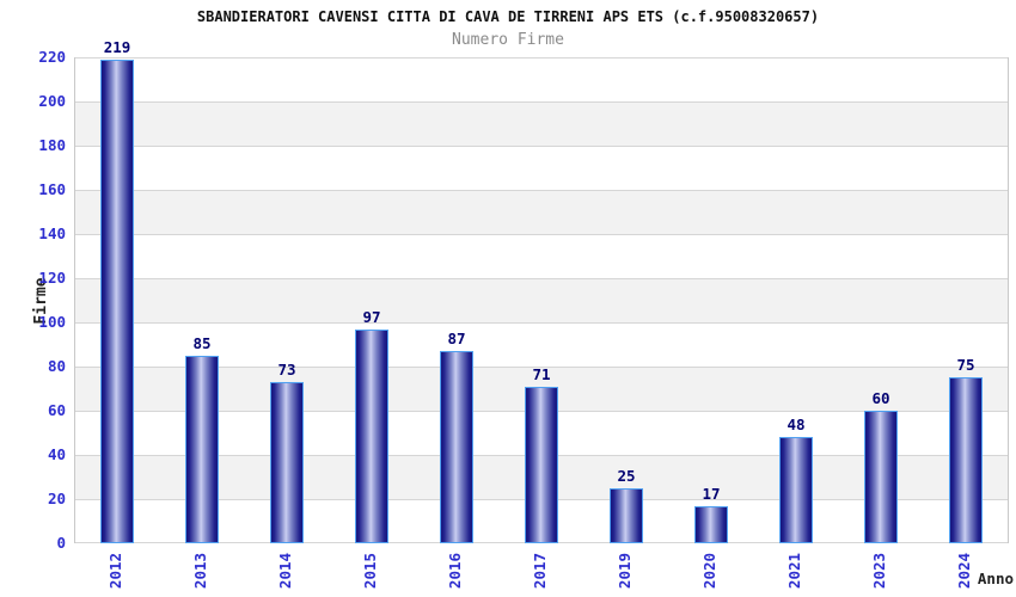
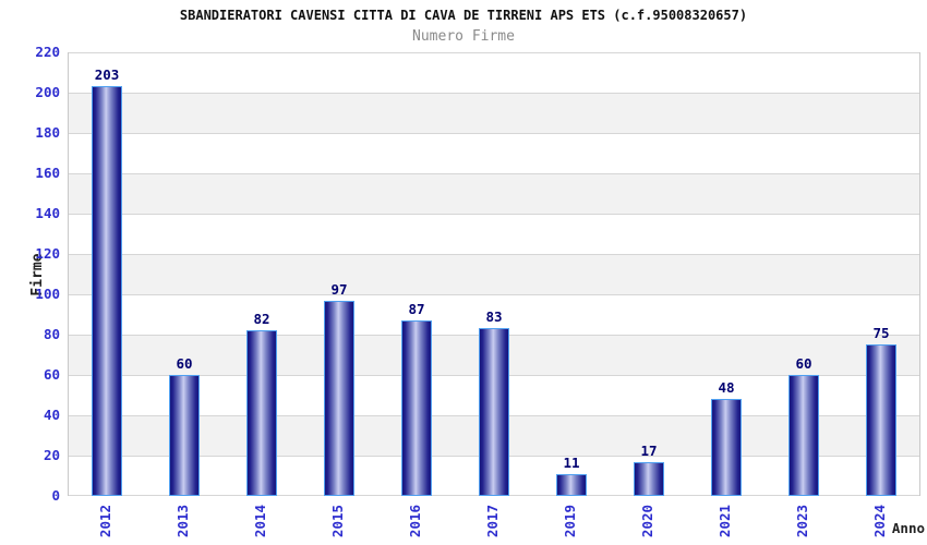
2012: 219 -> 203
2013: 85 -> 60
2014: 73 -> 82
2017: 71 -> 83
2019: 25 -> 11
